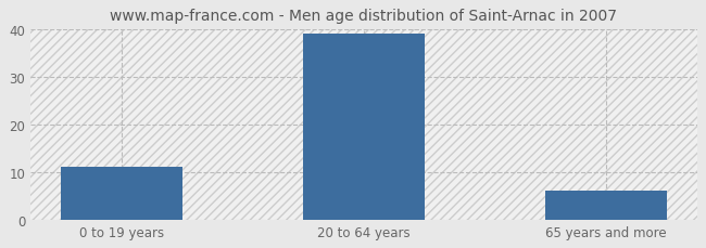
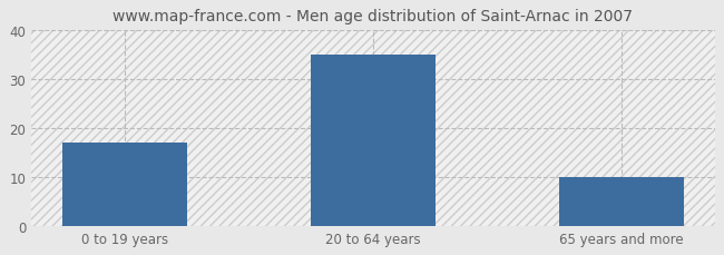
0 to 19 years: 11 -> 17
20 to 64 years: 39 -> 35
65 years and more: 6 -> 10
